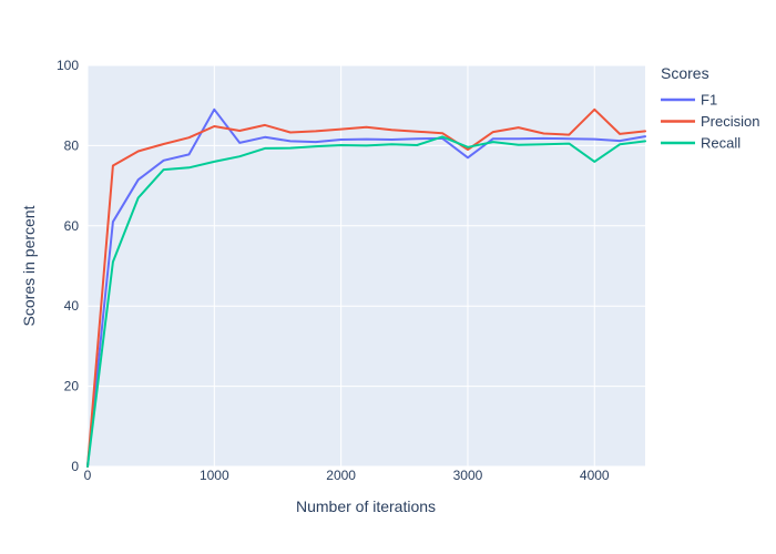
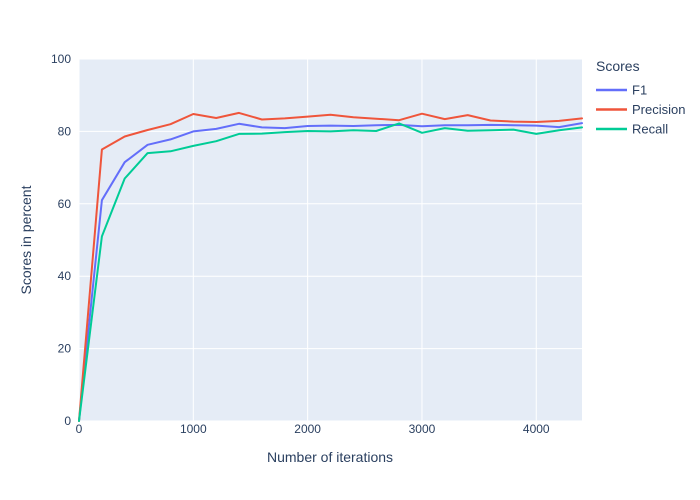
F1/1000: 89 -> 80
F1/3000: 77 -> 81
Precision/3000: 79 -> 85
Precision/4000: 89 -> 83
Recall/4000: 76 -> 79
